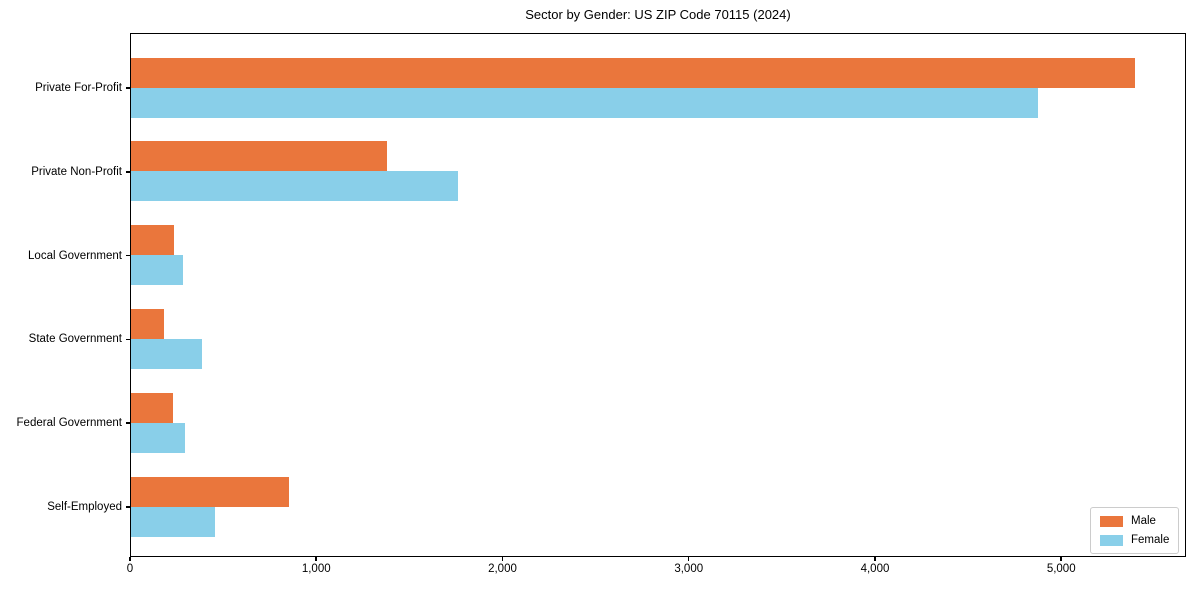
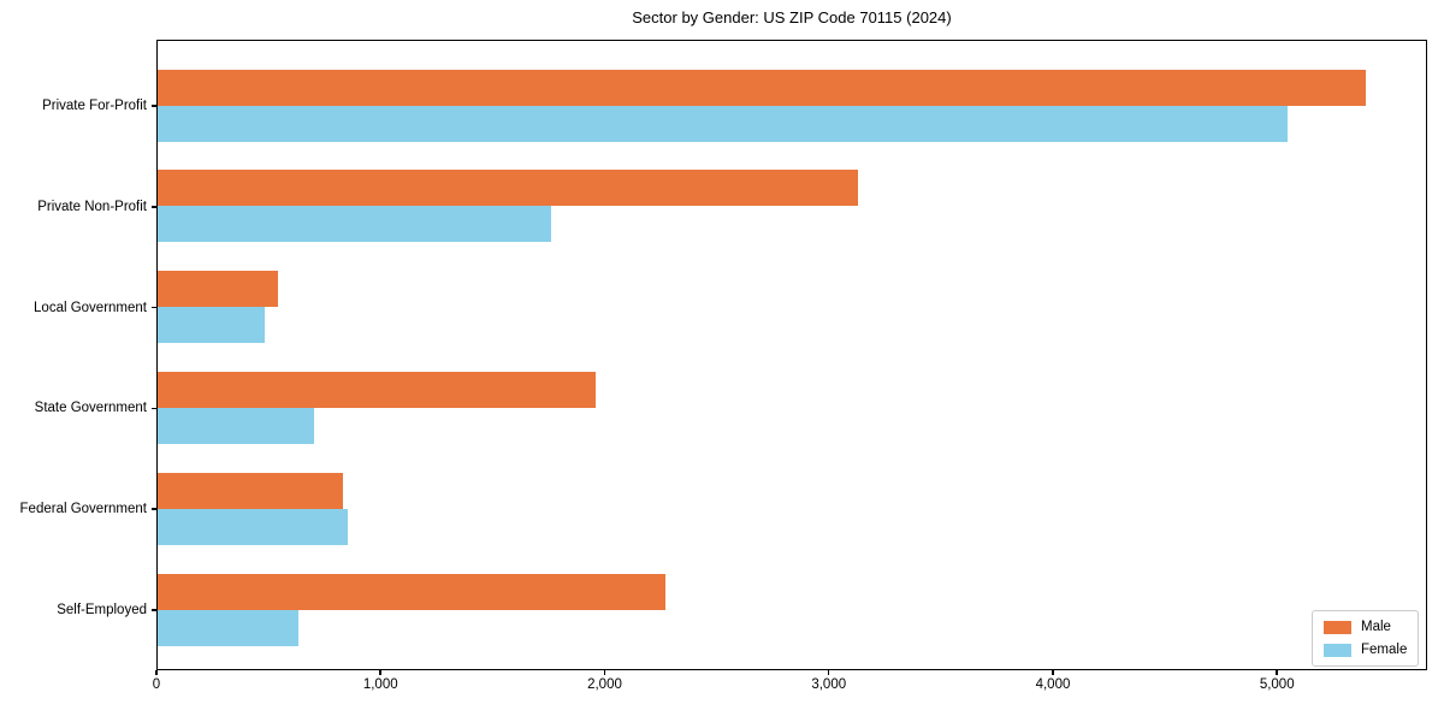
Female/Private For-Profit: 4880 -> 5050
Male/Private Non-Profit: 1380 -> 3130
Male/Local Government: 230 -> 540
Female/Local Government: 280 -> 480
Male/State Government: 180 -> 1960
Female/State Government: 380 -> 700
Male/Federal Government: 220 -> 830
Female/Federal Government: 290 -> 850
Male/Self-Employed: 850 -> 2270
Female/Self-Employed: 450 -> 630
